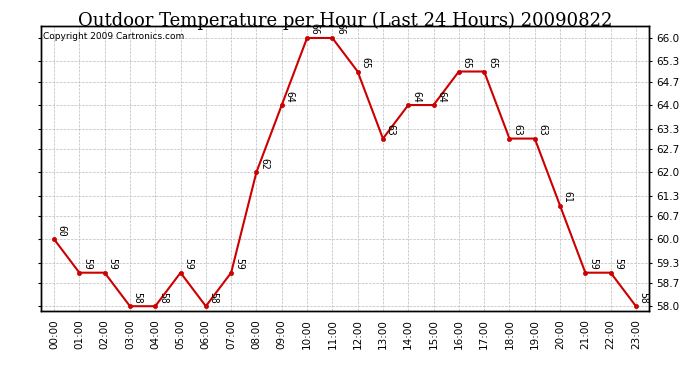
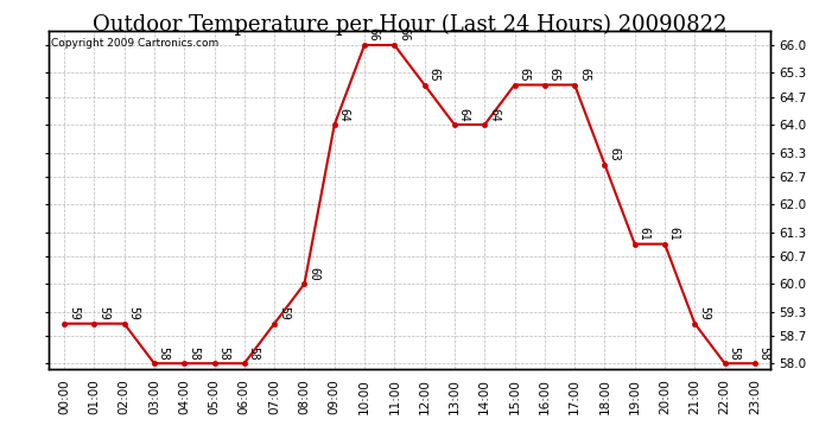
00:00: 60 -> 59
05:00: 59 -> 58
08:00: 62 -> 60
13:00: 63 -> 64
15:00: 64 -> 65
19:00: 63 -> 61
22:00: 59 -> 58
